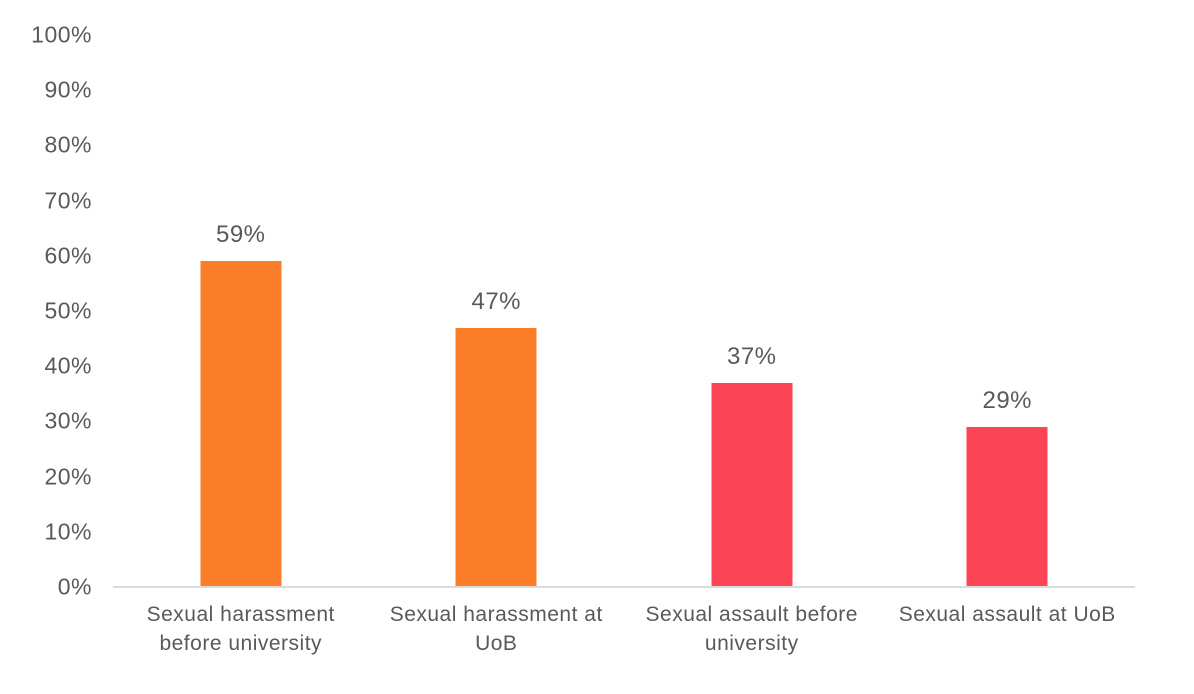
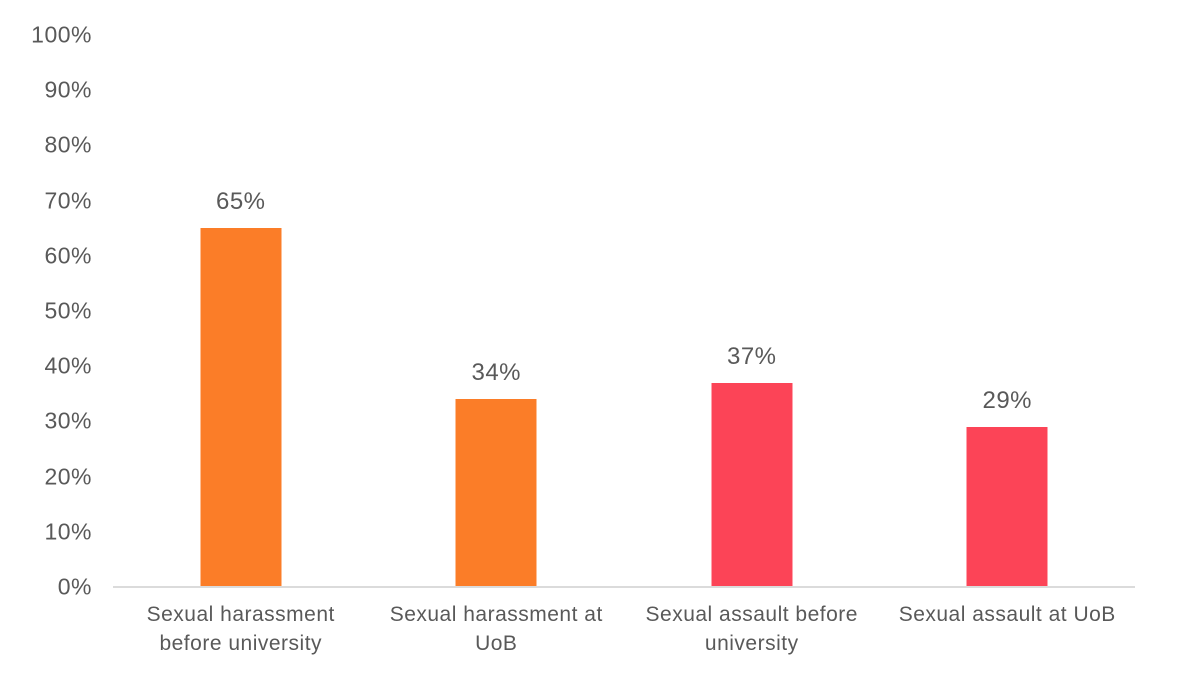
Sexual harassment before university: 59% -> 65%
Sexual harassment at UoB: 47% -> 34%
